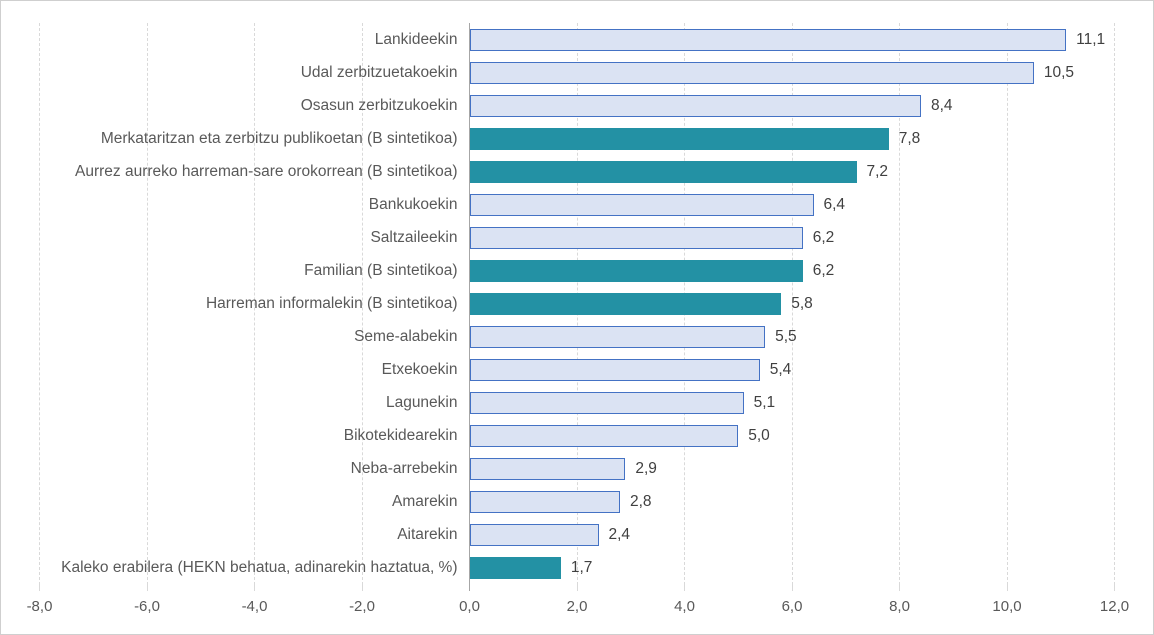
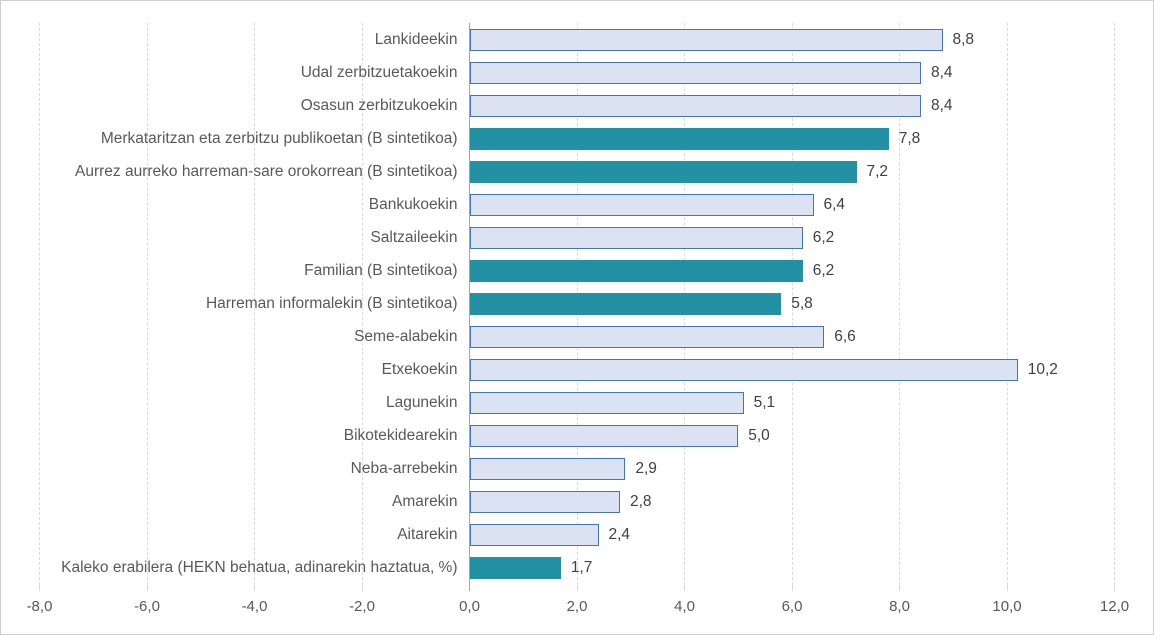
Lankideekin: 11,1 -> 8,8
Udal zerbitzuetakoekin: 10,5 -> 8,4
Seme-alabekin: 5,5 -> 6,6
Etxekoekin: 5,4 -> 10,2
